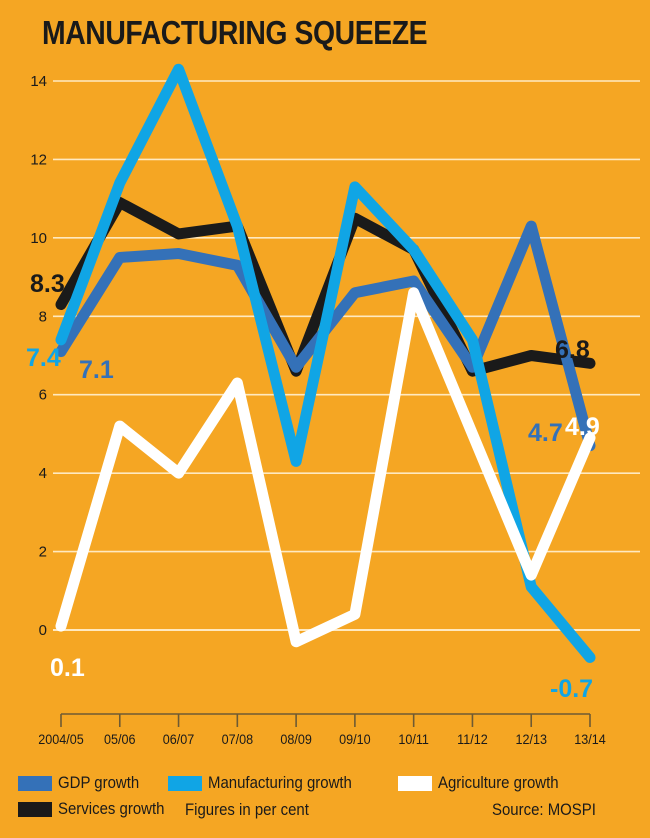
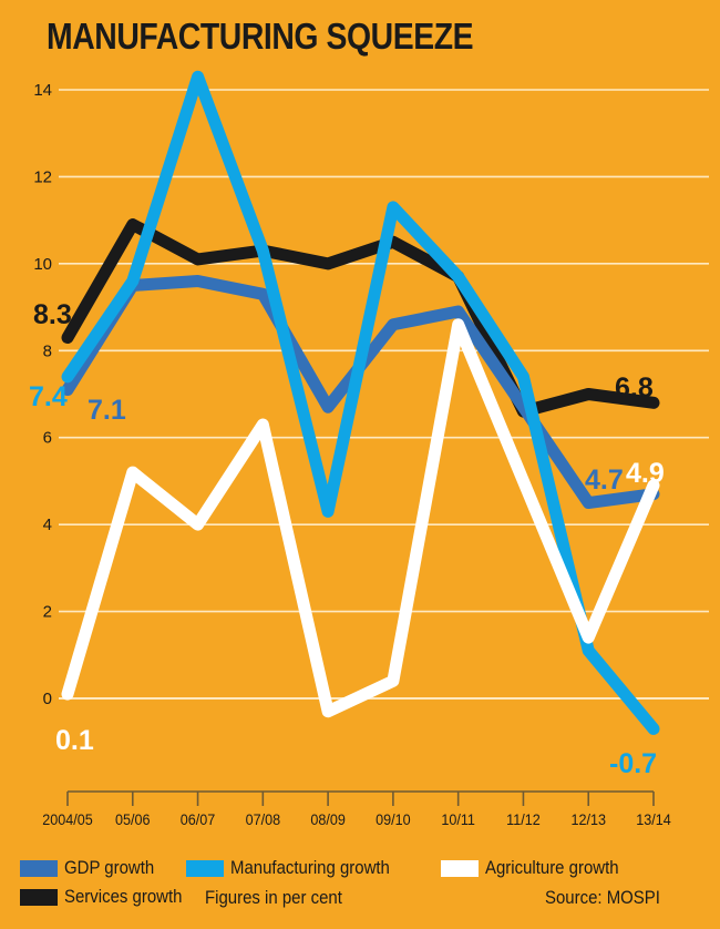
Manufacturing growth/05/06: 11.4 -> 9.6
Services growth/08/09: 6.6 -> 10.0
GDP growth/12/13: 10.3 -> 4.5
